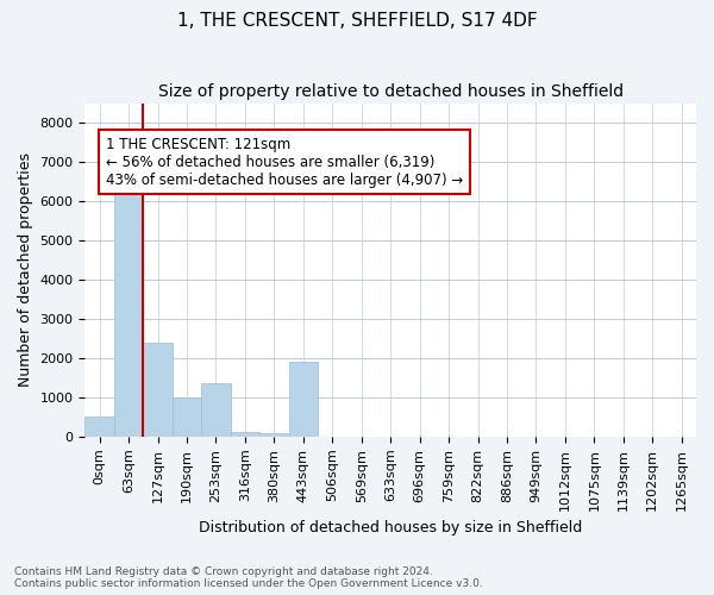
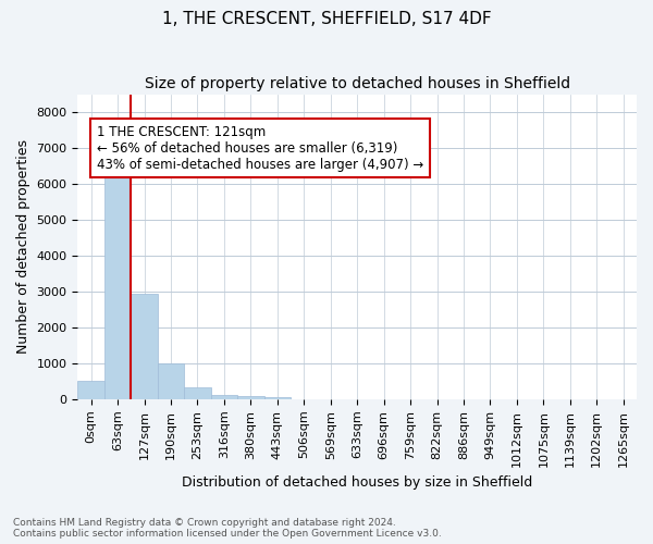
127sqm: 2400 -> 2950
253sqm: 1350 -> 320
443sqm: 1900 -> 60
